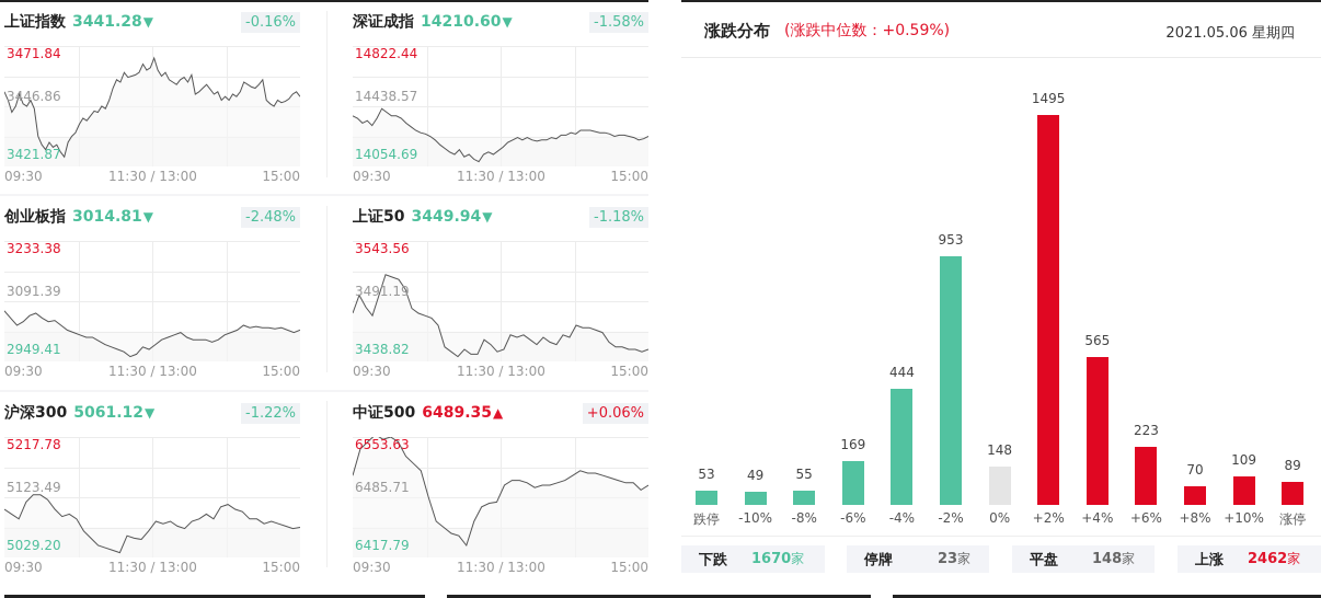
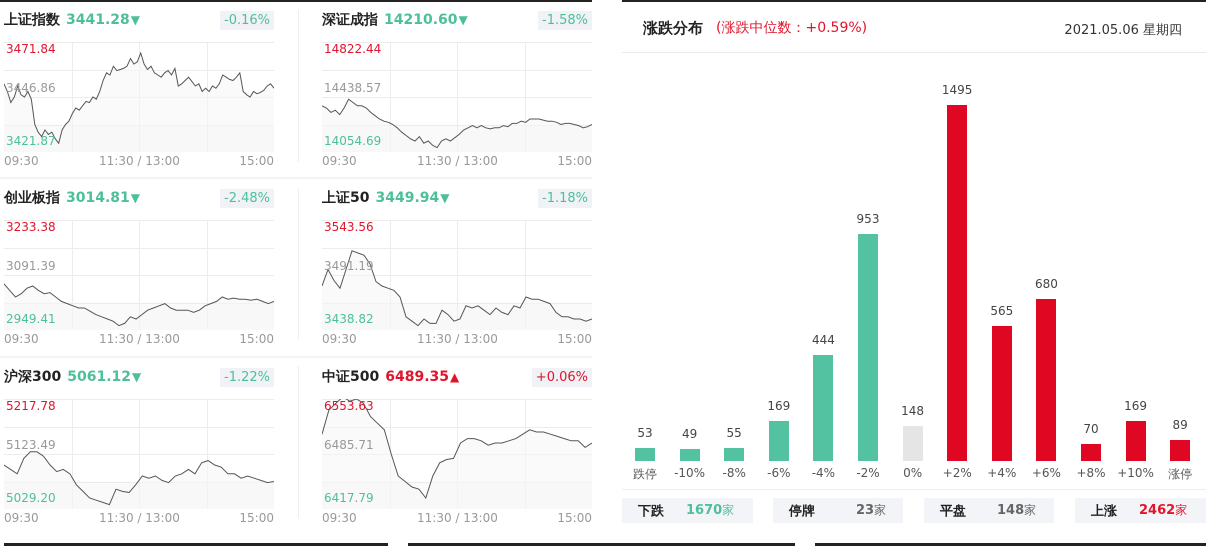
+6%: 223 -> 680
+10%: 109 -> 169
